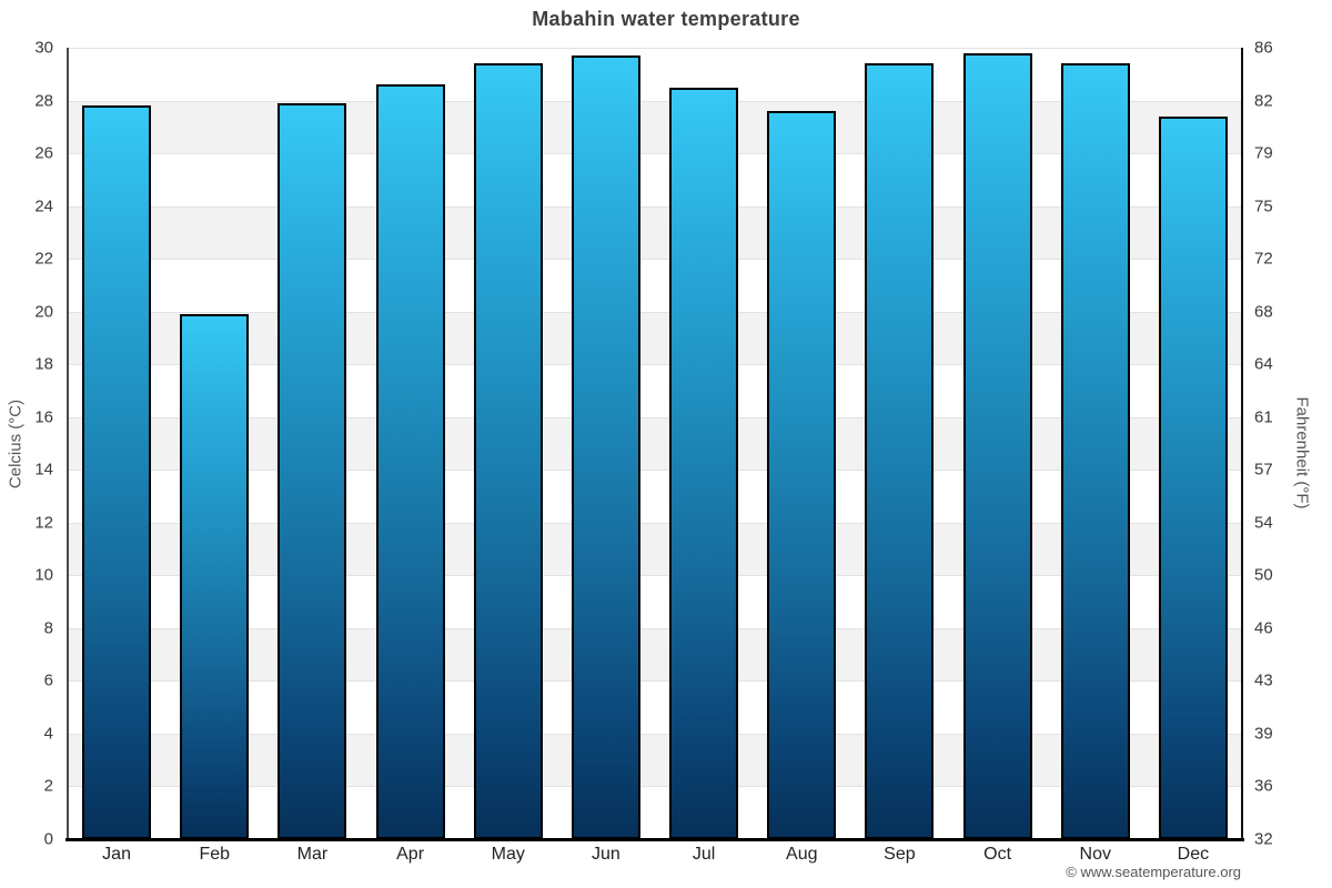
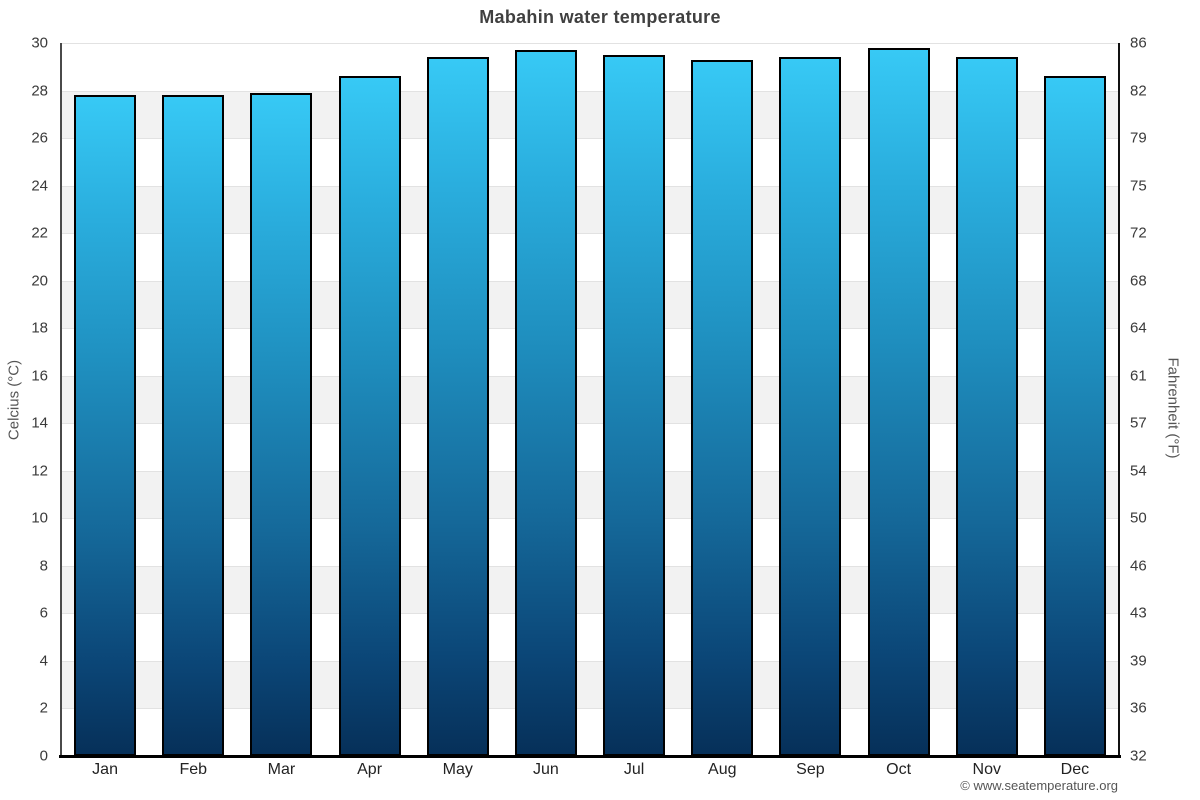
Feb: 19.9 -> 27.8
Jul: 28.5 -> 29.5
Aug: 27.6 -> 29.3
Dec: 27.4 -> 28.6
